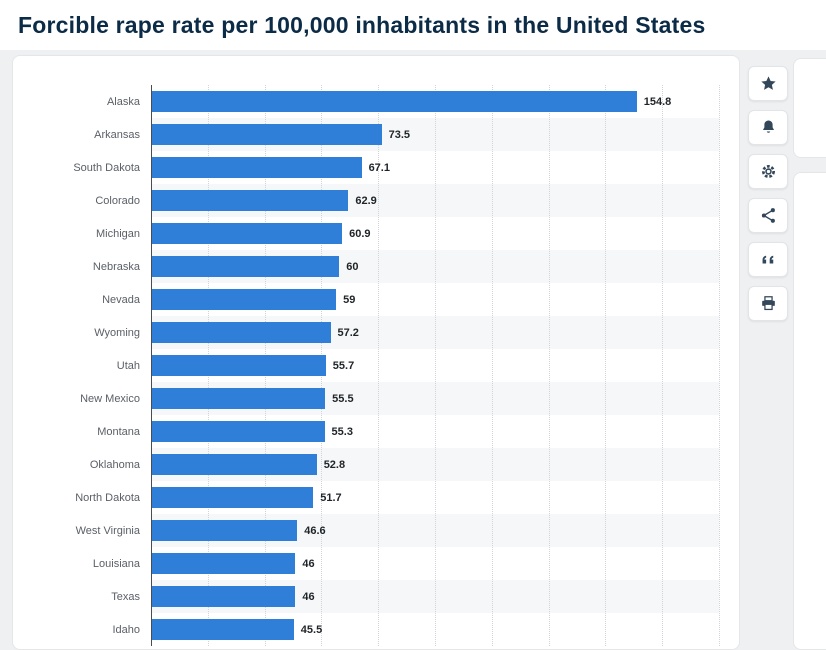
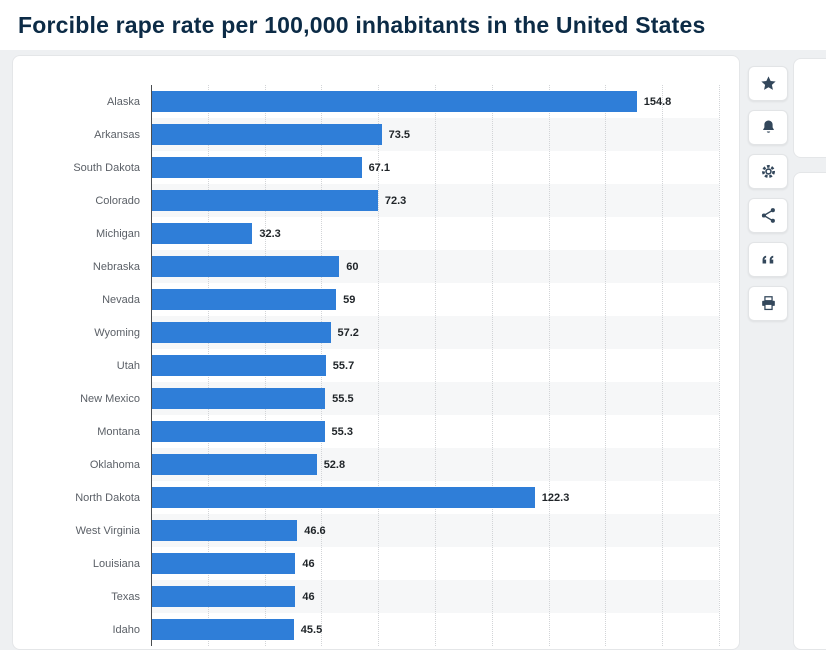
Colorado: 62.9 -> 72.3
Michigan: 60.9 -> 32.3
North Dakota: 51.7 -> 122.3
